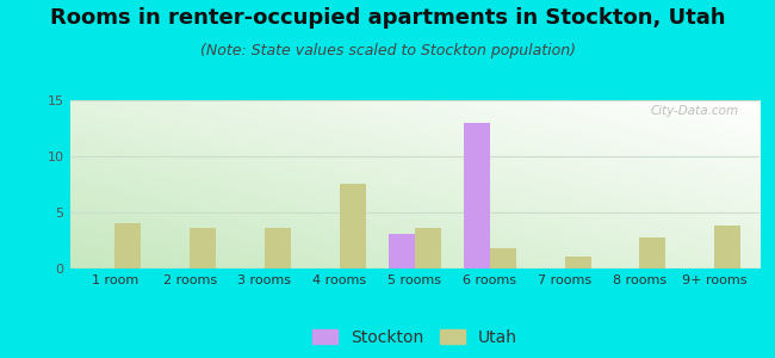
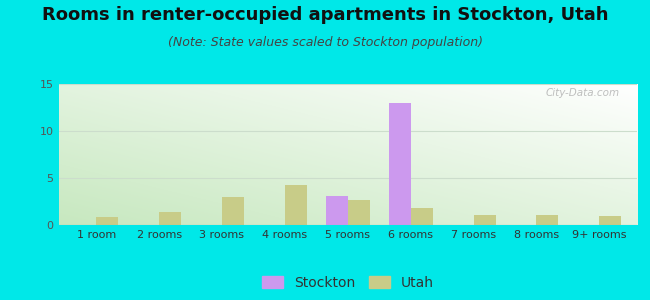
Utah/1 room: 4.0 -> 0.8
Utah/2 rooms: 3.6 -> 1.4
Utah/3 rooms: 3.6 -> 3.0
Utah/4 rooms: 7.6 -> 4.3
Utah/5 rooms: 3.6 -> 2.7
Utah/8 rooms: 2.8 -> 1.1
Utah/9+ rooms: 3.8 -> 1.0
